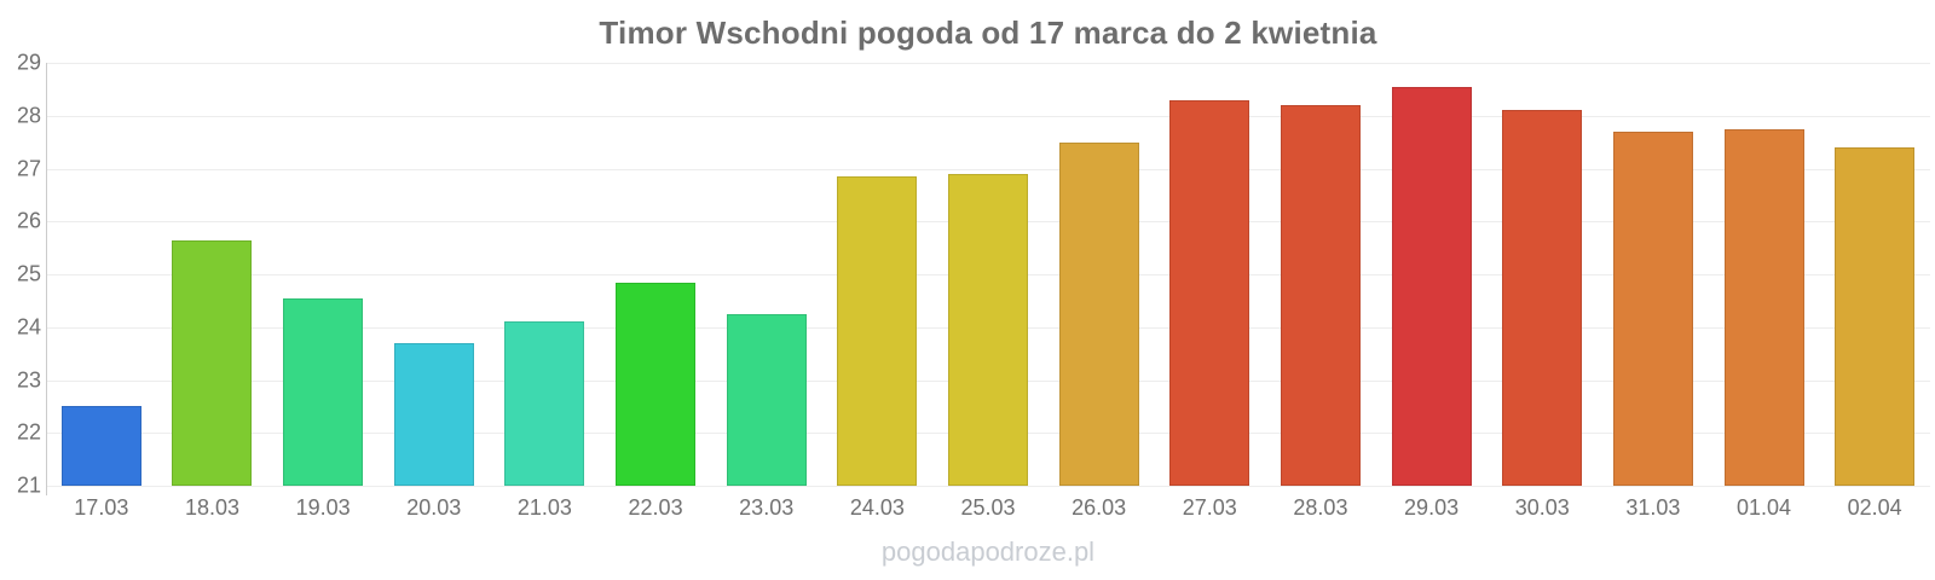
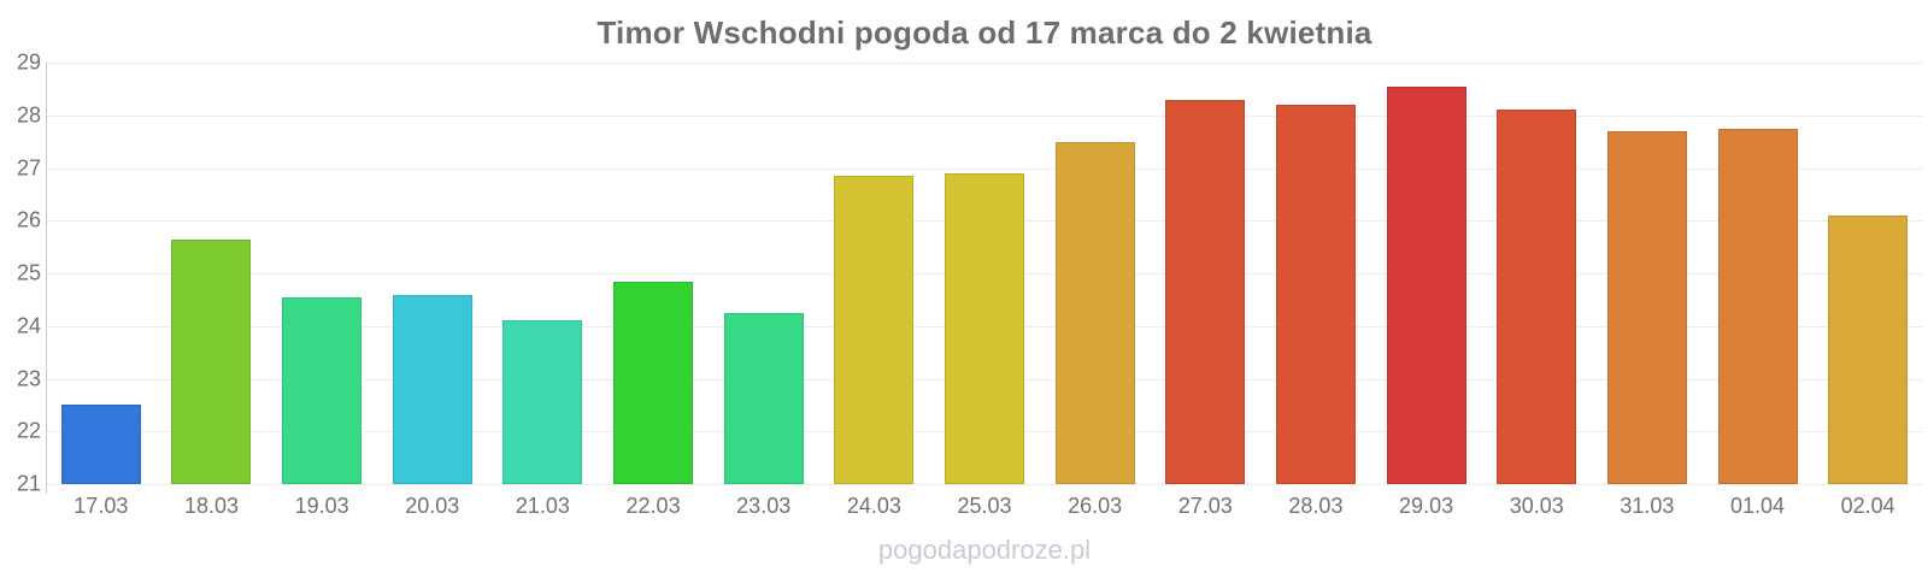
20.03: 23.7 -> 24.6
02.04: 27.4 -> 26.1
